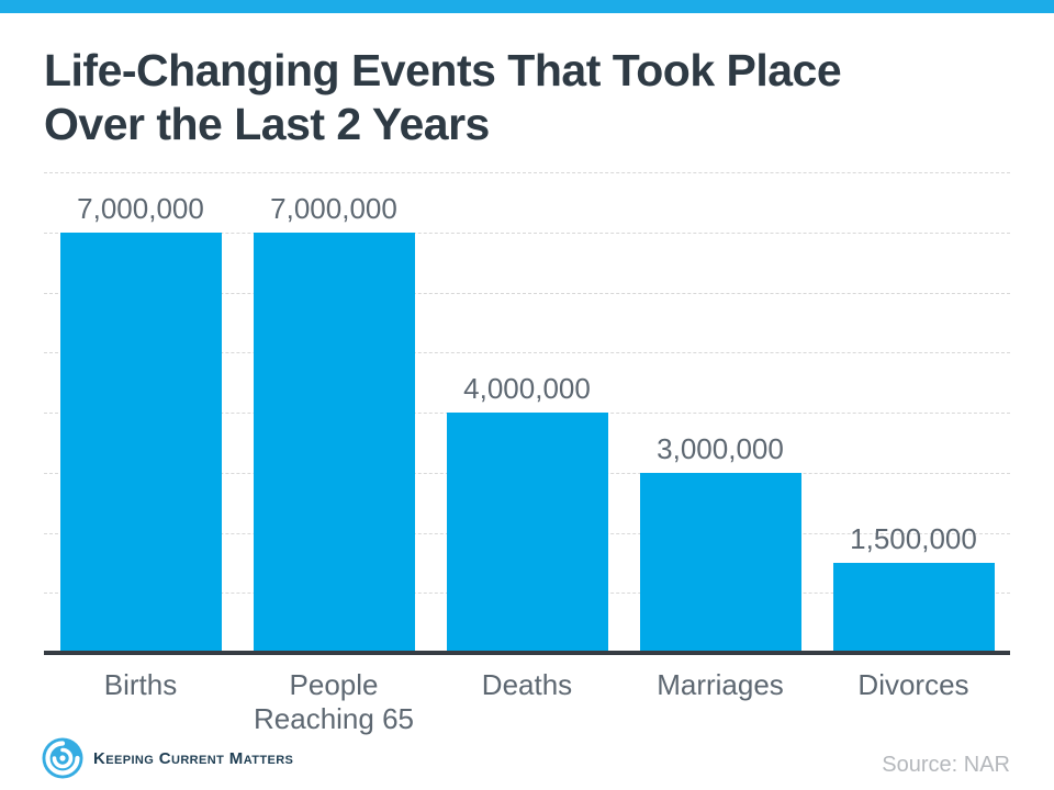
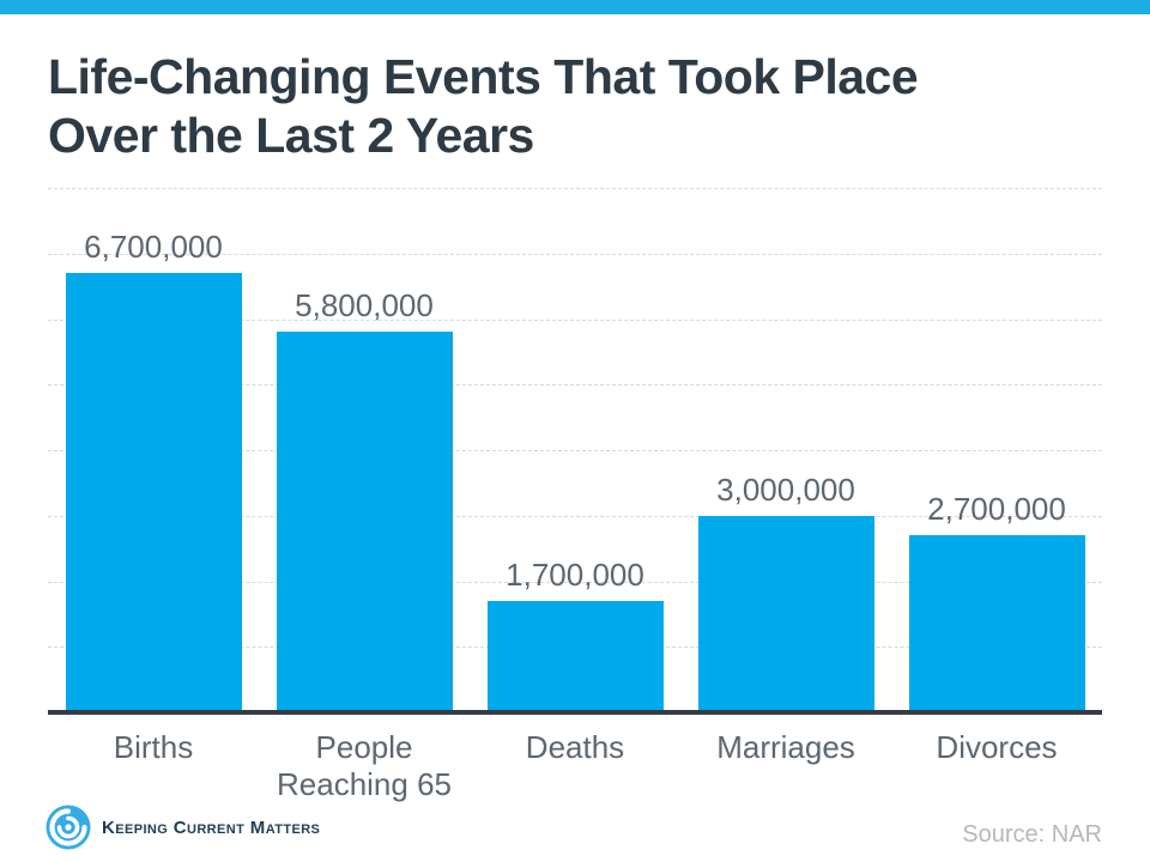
Births: 7,000,000 -> 6,700,000
People Reaching 65: 7,000,000 -> 5,800,000
Deaths: 4,000,000 -> 1,700,000
Divorces: 1,500,000 -> 2,700,000
